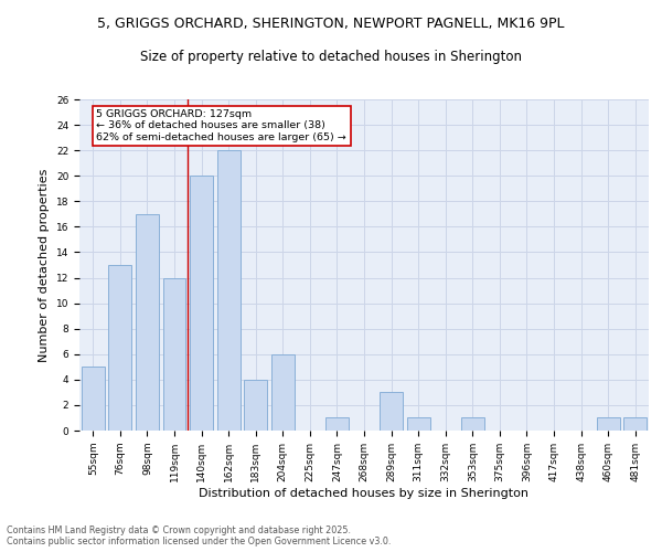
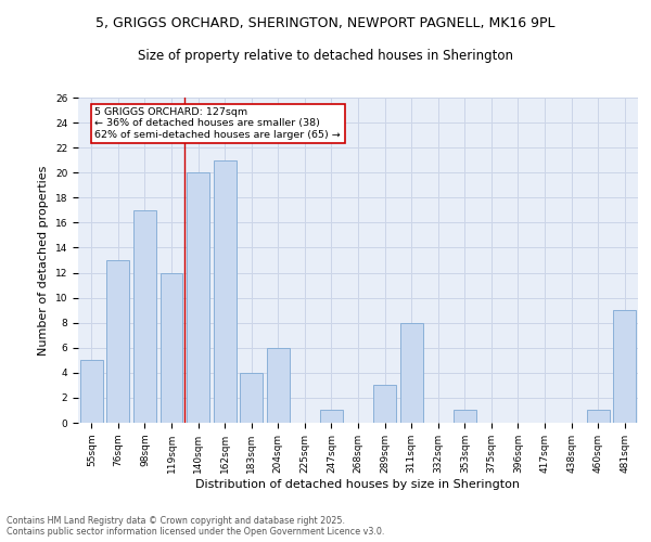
162sqm: 22 -> 21
311sqm: 1 -> 8
481sqm: 1 -> 9
